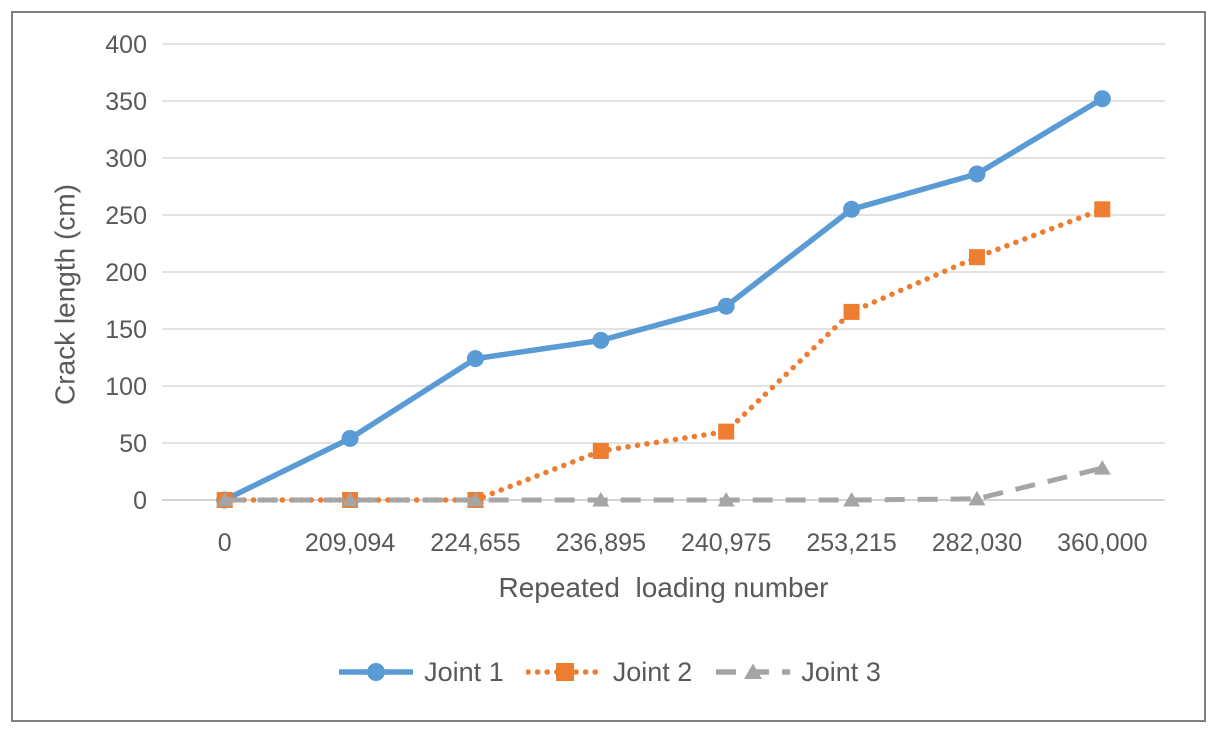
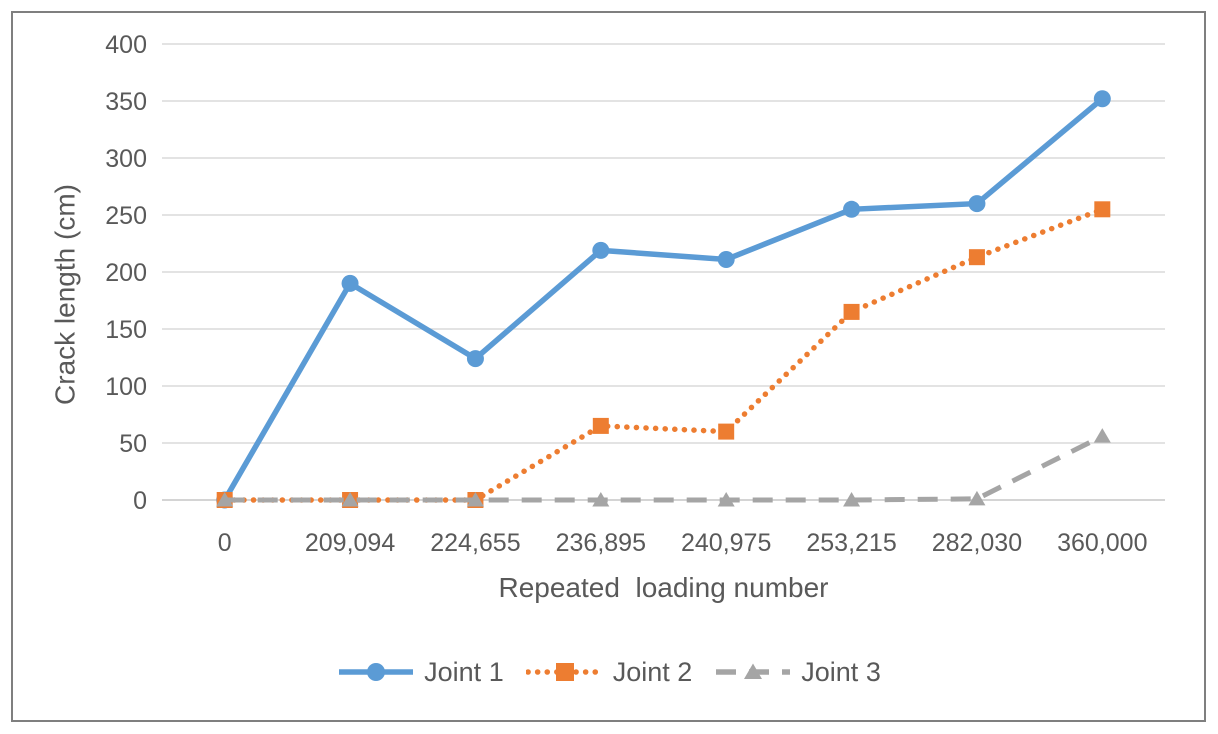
Joint 1/209,094: 54 -> 190
Joint 1/236,895: 140 -> 219
Joint 2/236,895: 43 -> 65
Joint 1/240,975: 170 -> 211
Joint 1/282,030: 286 -> 260
Joint 3/360,000: 28 -> 56
